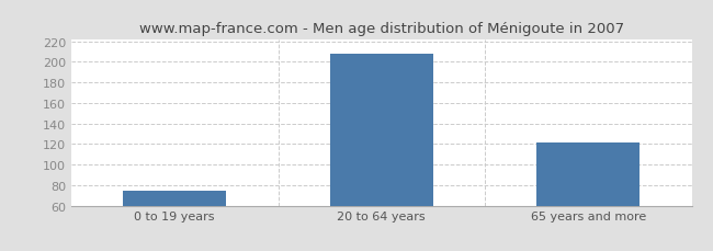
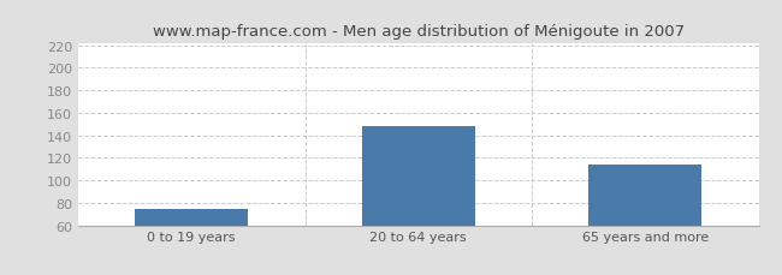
20 to 64 years: 208 -> 148
65 years and more: 121 -> 114
